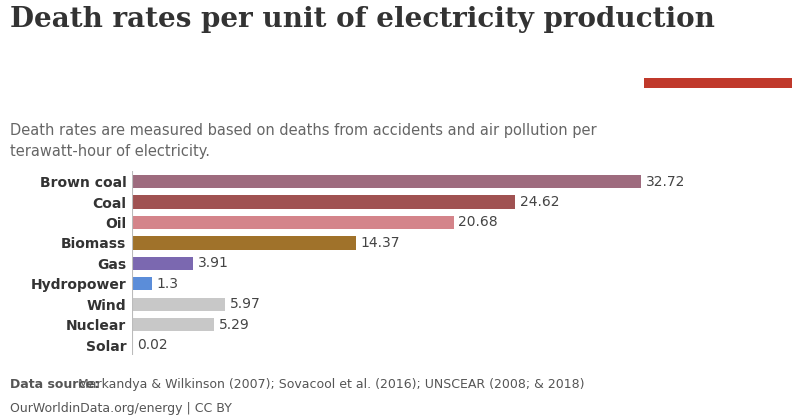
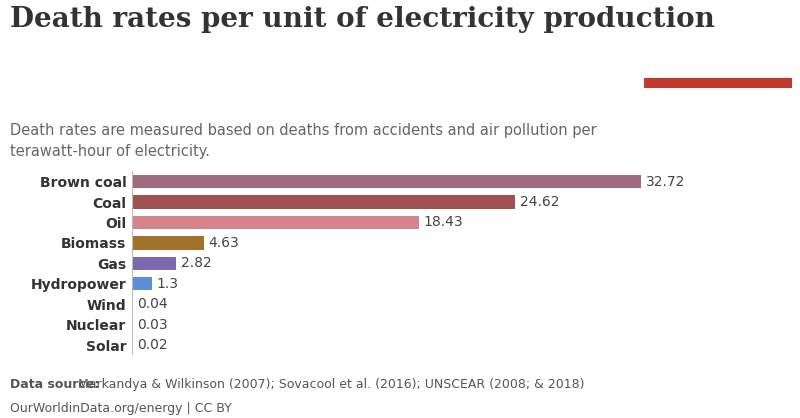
Oil: 20.68 -> 18.43
Biomass: 14.37 -> 4.63
Gas: 3.91 -> 2.82
Wind: 5.97 -> 0.04
Nuclear: 5.29 -> 0.03
